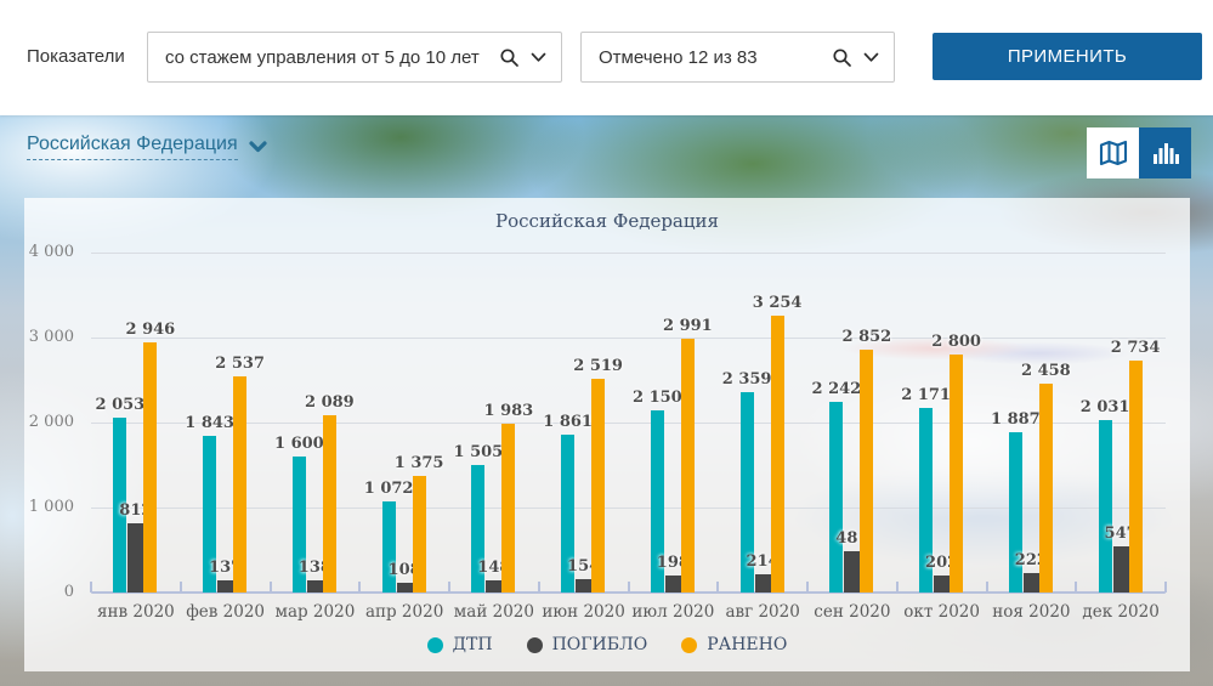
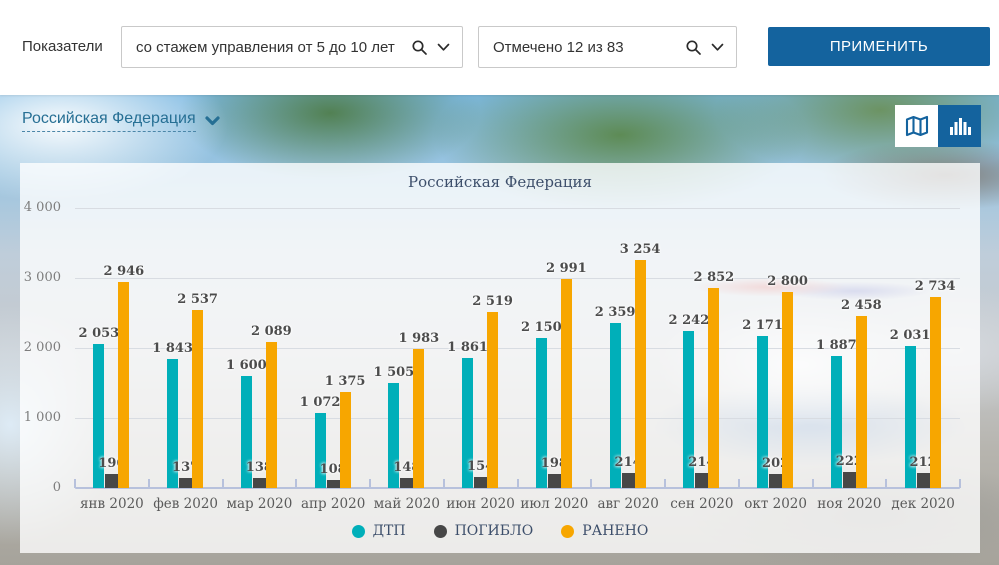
ПОГИБЛО/янв 2020: 812 -> 196
ПОГИБЛО/сен 2020: 481 -> 214
ПОГИБЛО/дек 2020: 547 -> 212
